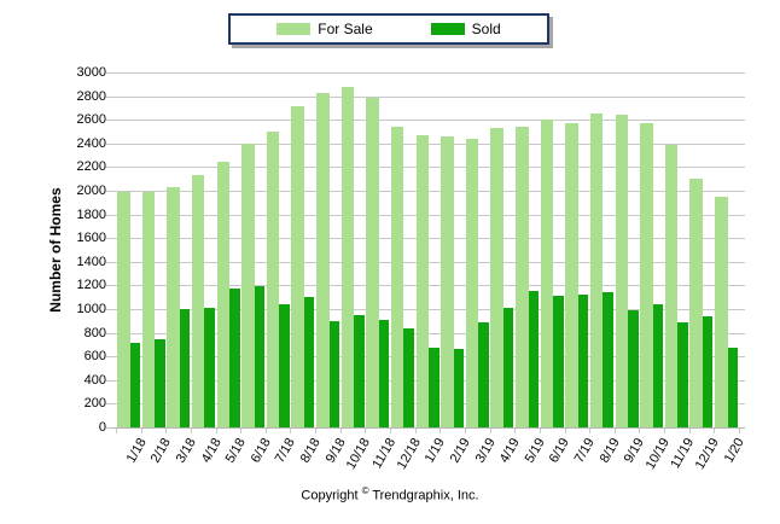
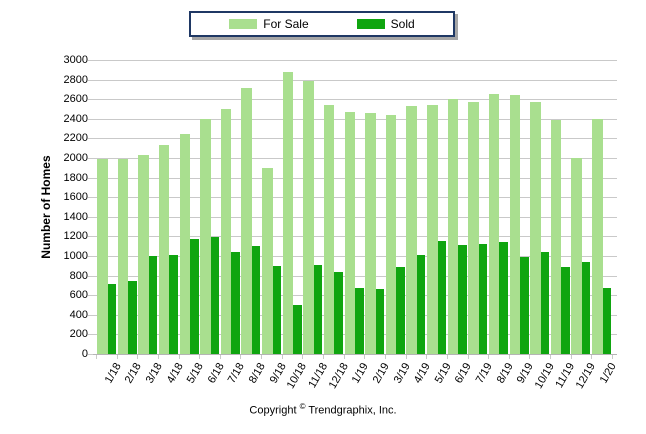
For Sale/9/18: 2800 -> 1900
Sold/10/18: 900 -> 500
For Sale/12/19: 2100 -> 2000
For Sale/1/20: 2000 -> 2400
